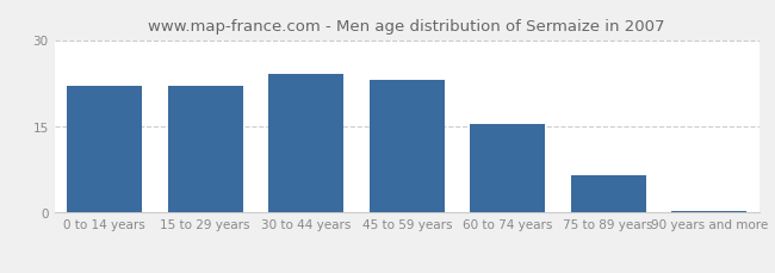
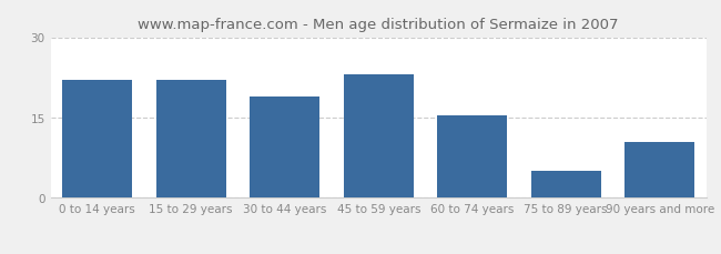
30 to 44 years: 24.0 -> 19.0
75 to 89 years: 6.5 -> 5.0
90 years and more: 0.3 -> 10.5
